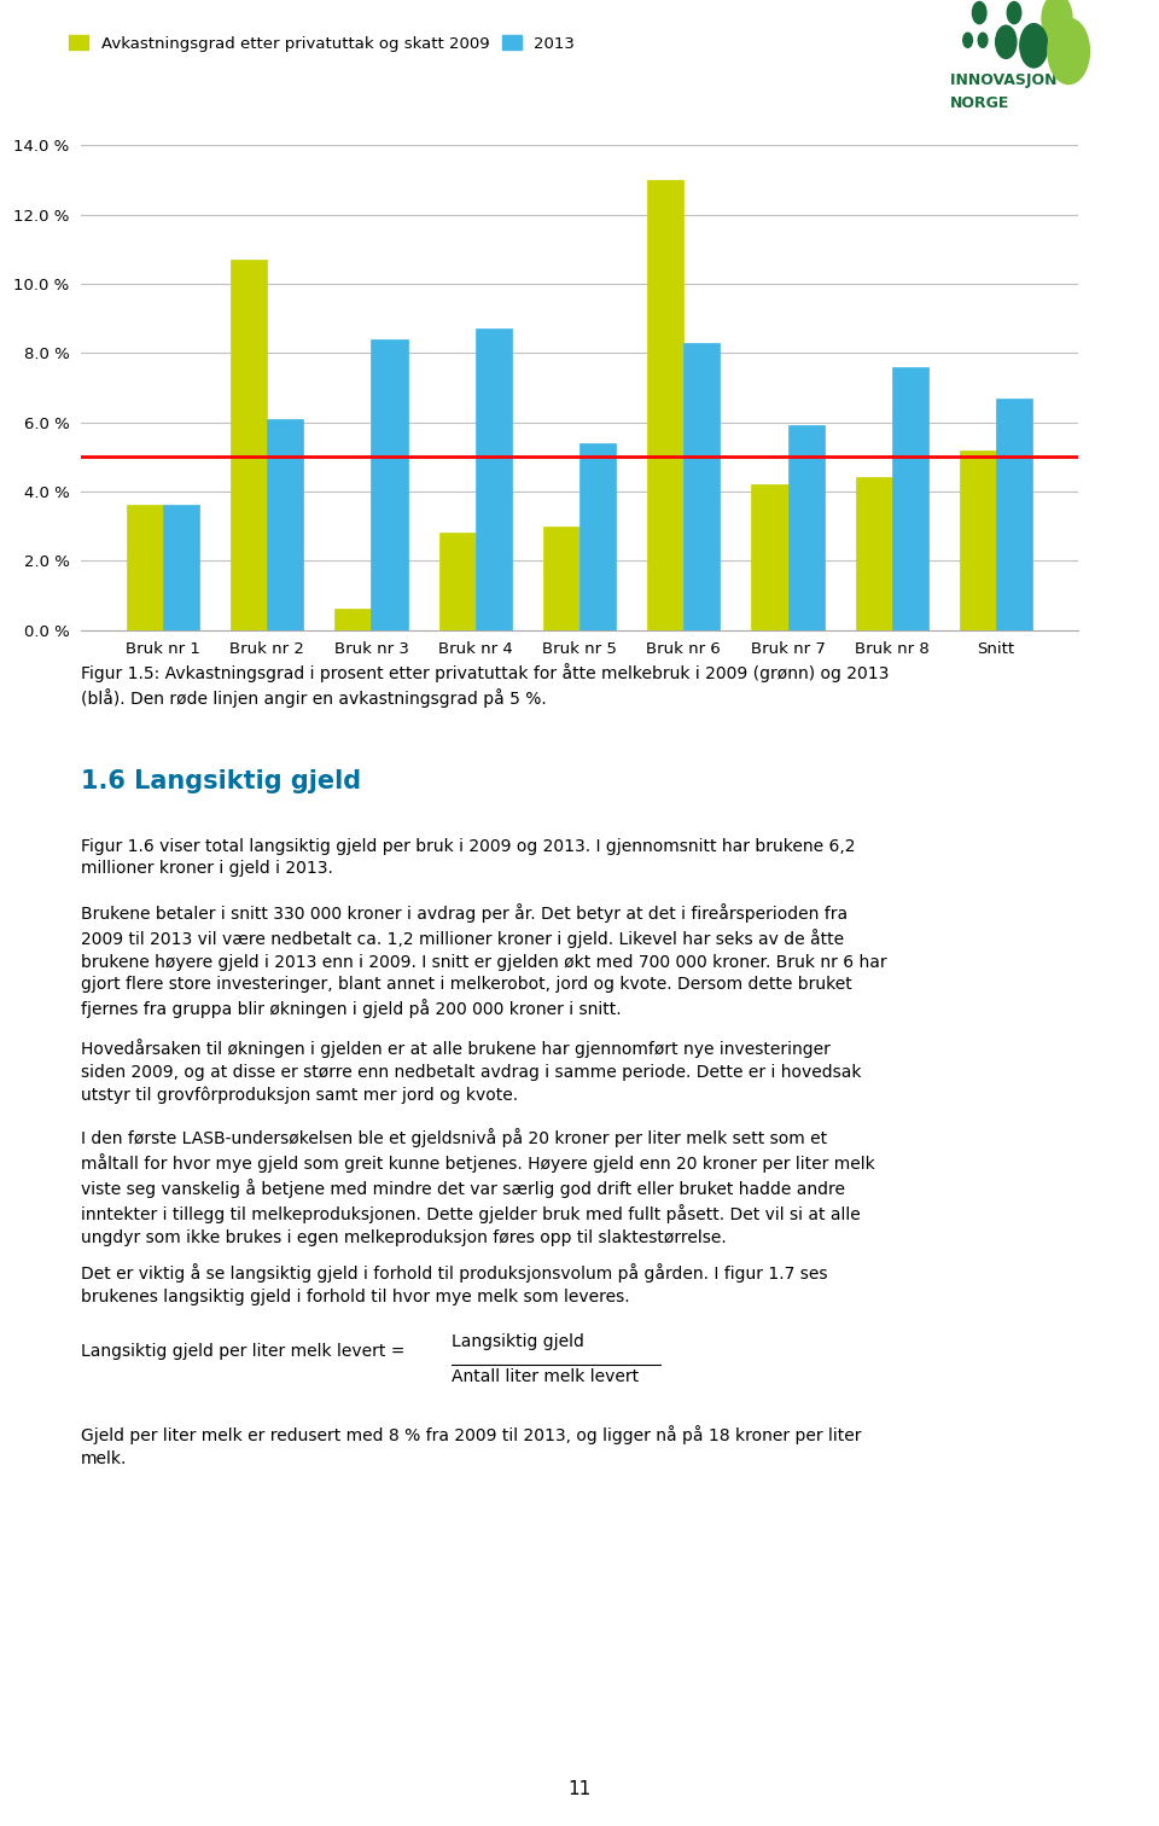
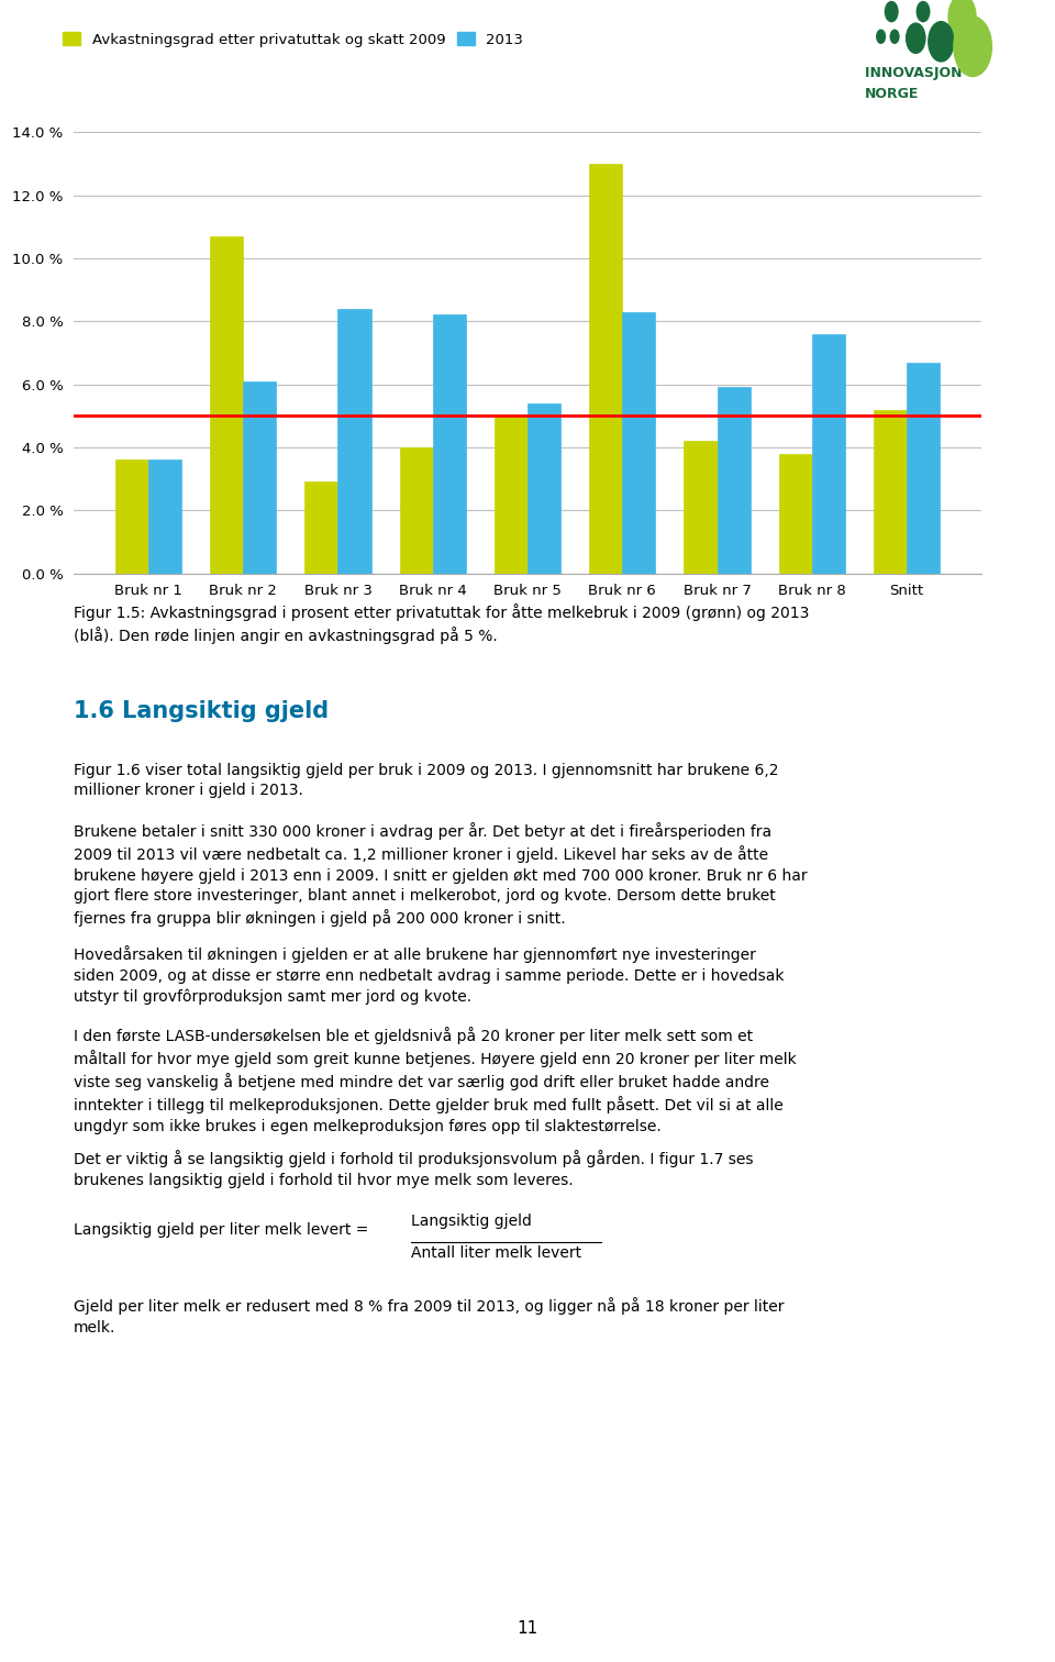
Avkastningsgrad etter privatuttak og skatt 2009/Bruk nr 3: 0.6 % -> 2.9 %
Avkastningsgrad etter privatuttak og skatt 2009/Bruk nr 4: 2.8 % -> 4.0 %
2013/Bruk nr 4: 8.7 % -> 8.2 %
Avkastningsgrad etter privatuttak og skatt 2009/Bruk nr 5: 3.0 % -> 5.0 %
Avkastningsgrad etter privatuttak og skatt 2009/Bruk nr 8: 4.4 % -> 3.8 %
